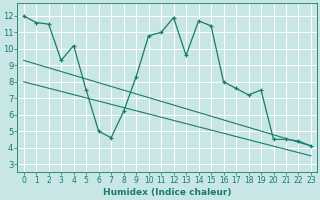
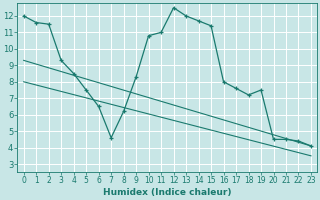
4: 10.2 -> 8.5
6: 5.0 -> 6.5
12: 11.9 -> 12.5
13: 9.6 -> 12.0
